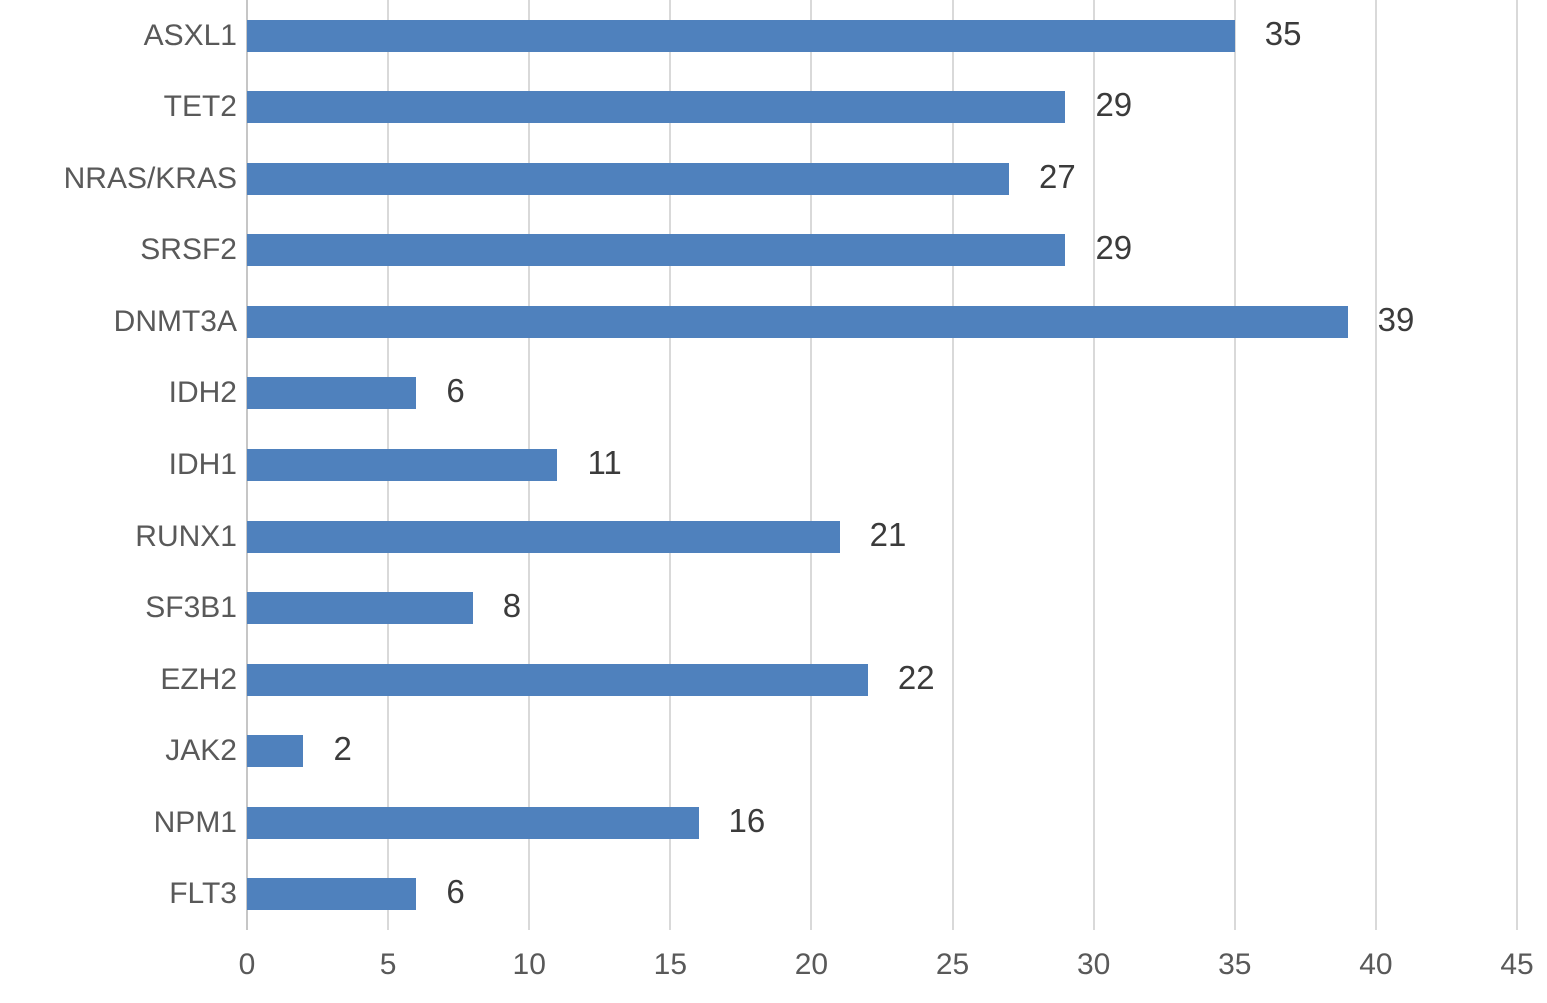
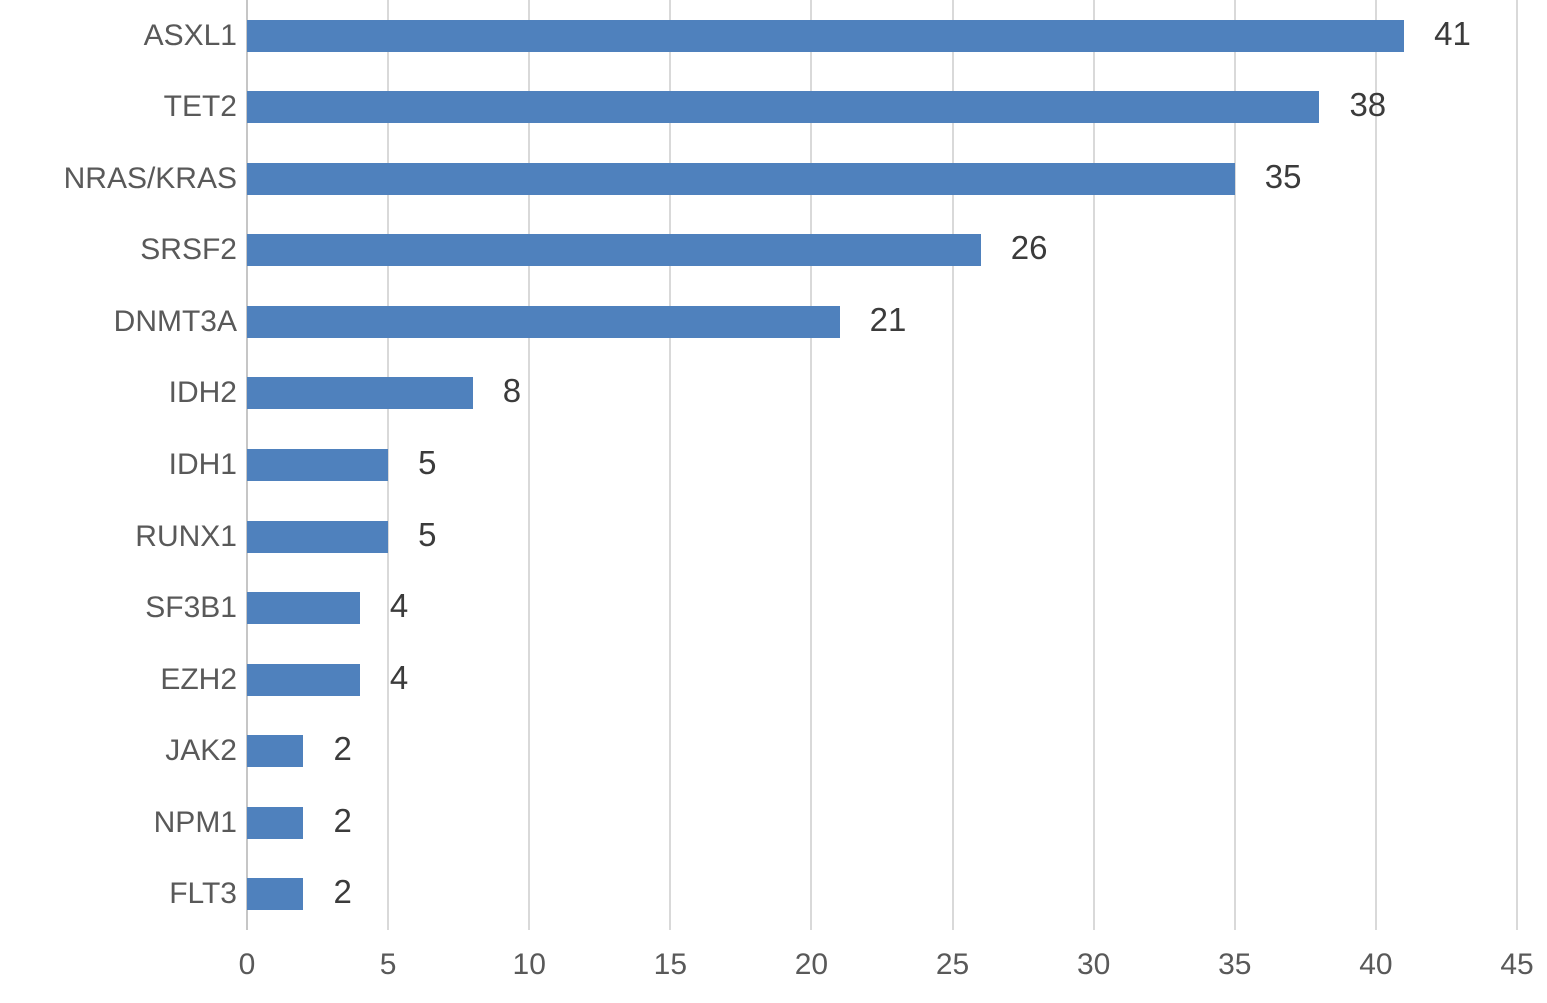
ASXL1: 35 -> 41
TET2: 29 -> 38
NRAS/KRAS: 27 -> 35
SRSF2: 29 -> 26
DNMT3A: 39 -> 21
IDH2: 6 -> 8
IDH1: 11 -> 5
RUNX1: 21 -> 5
SF3B1: 8 -> 4
EZH2: 22 -> 4
NPM1: 16 -> 2
FLT3: 6 -> 2
